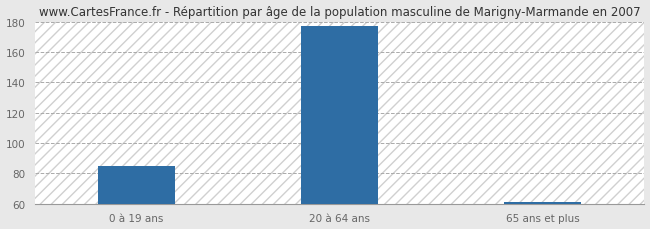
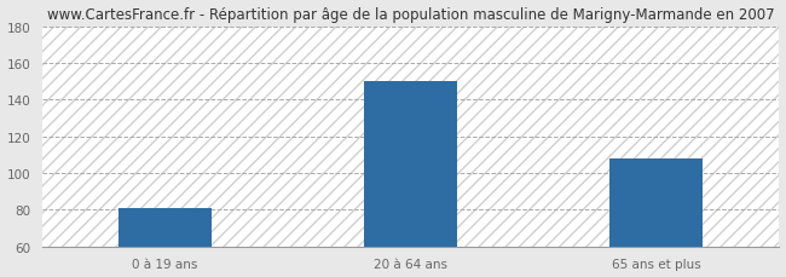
0 à 19 ans: 85 -> 81
20 à 64 ans: 177 -> 150
65 ans et plus: 61 -> 108
